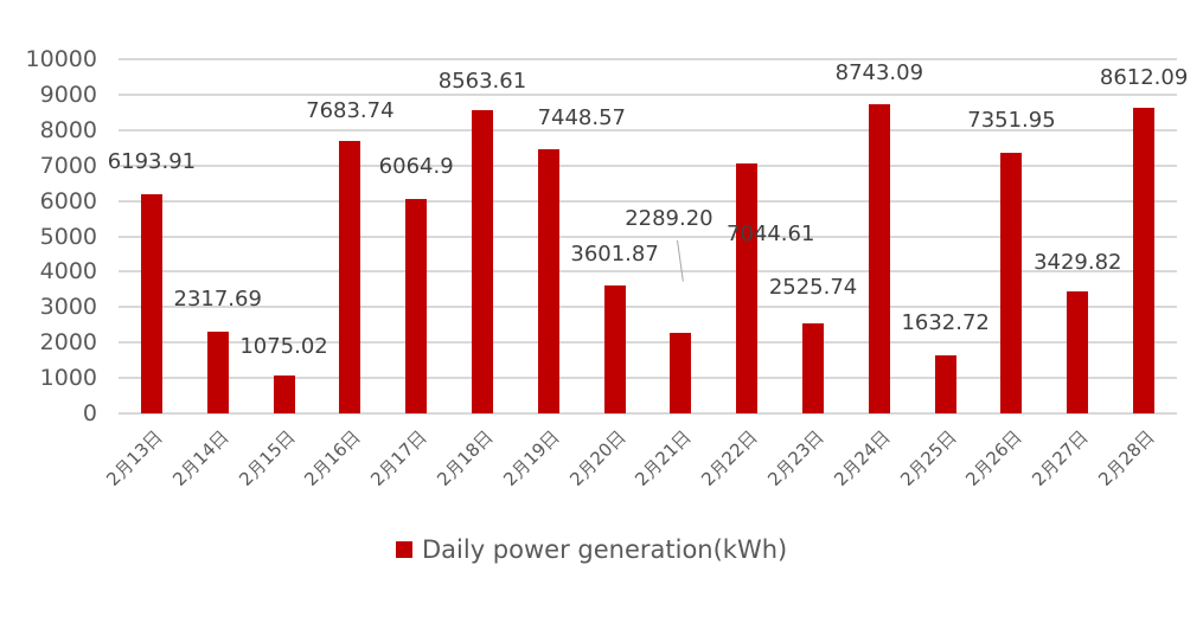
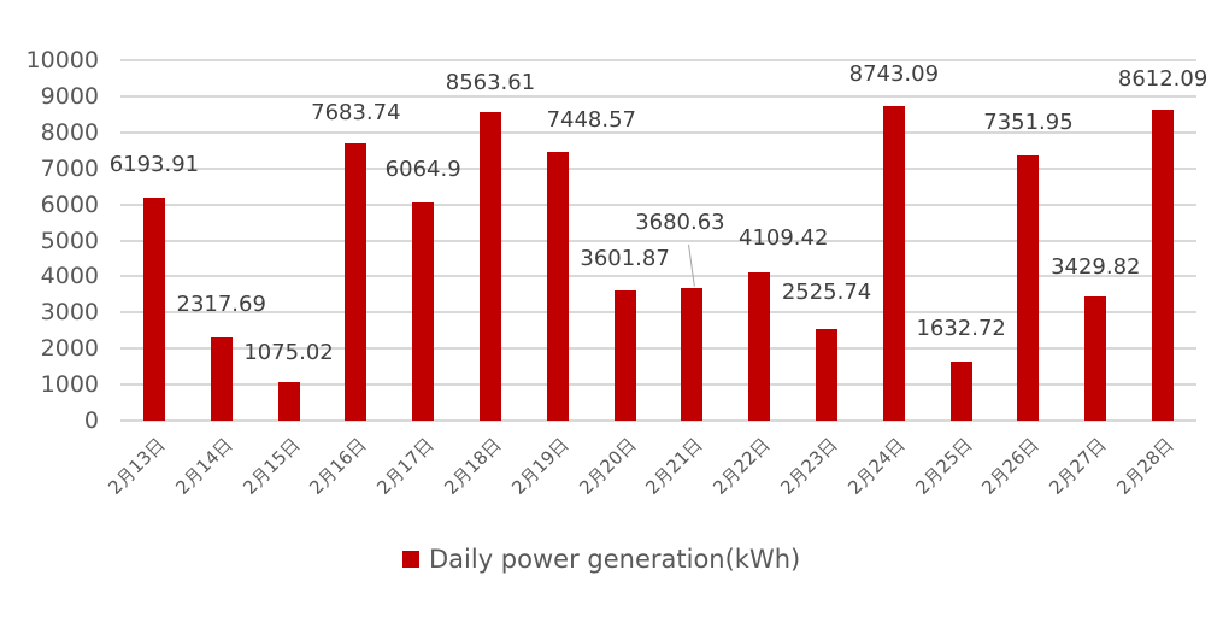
2月21日: 2289.20 -> 3680.63
2月22日: 7044.61 -> 4109.42
